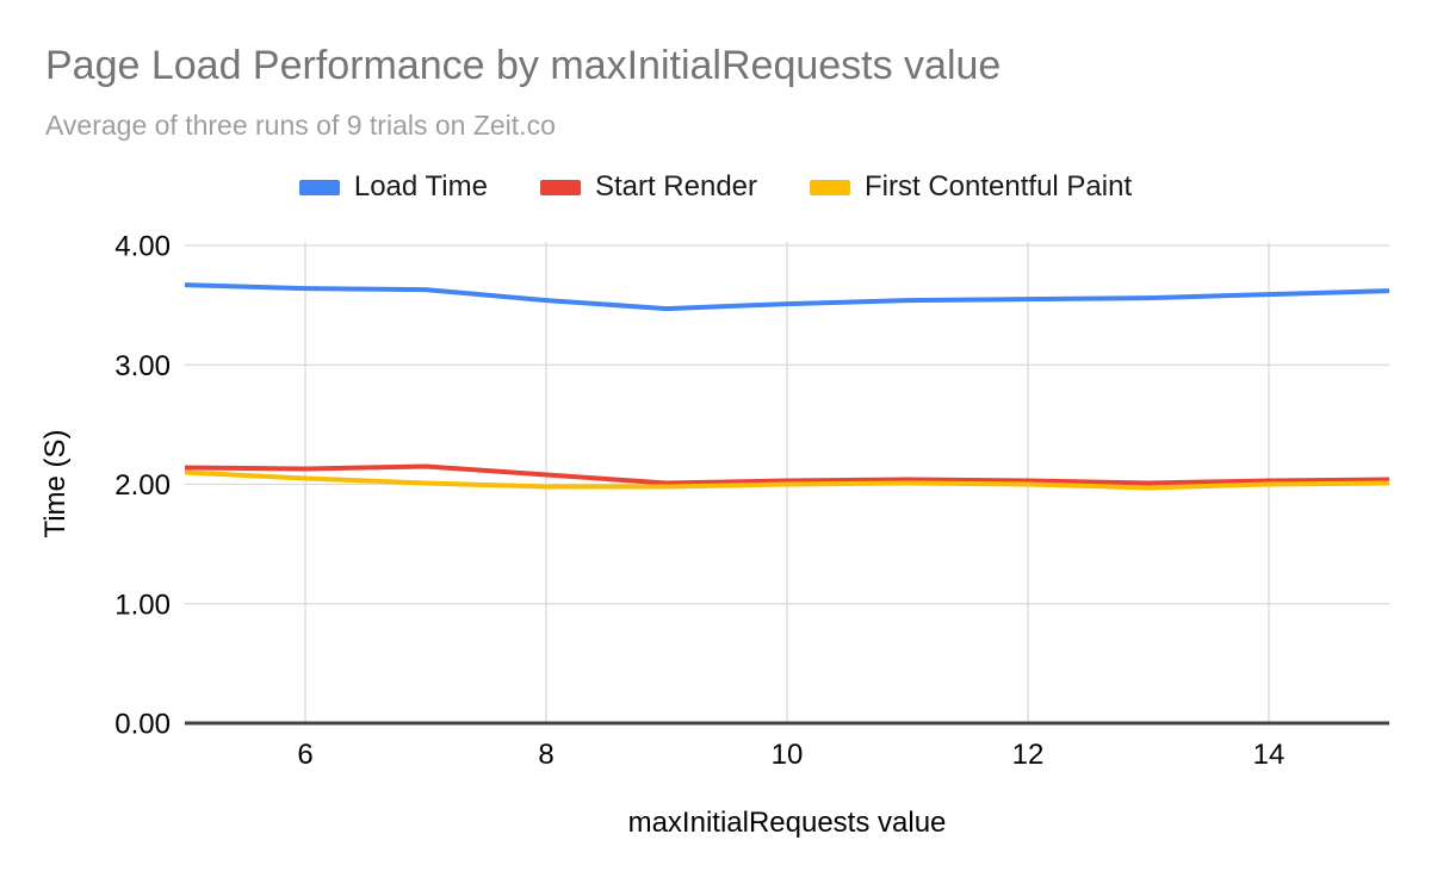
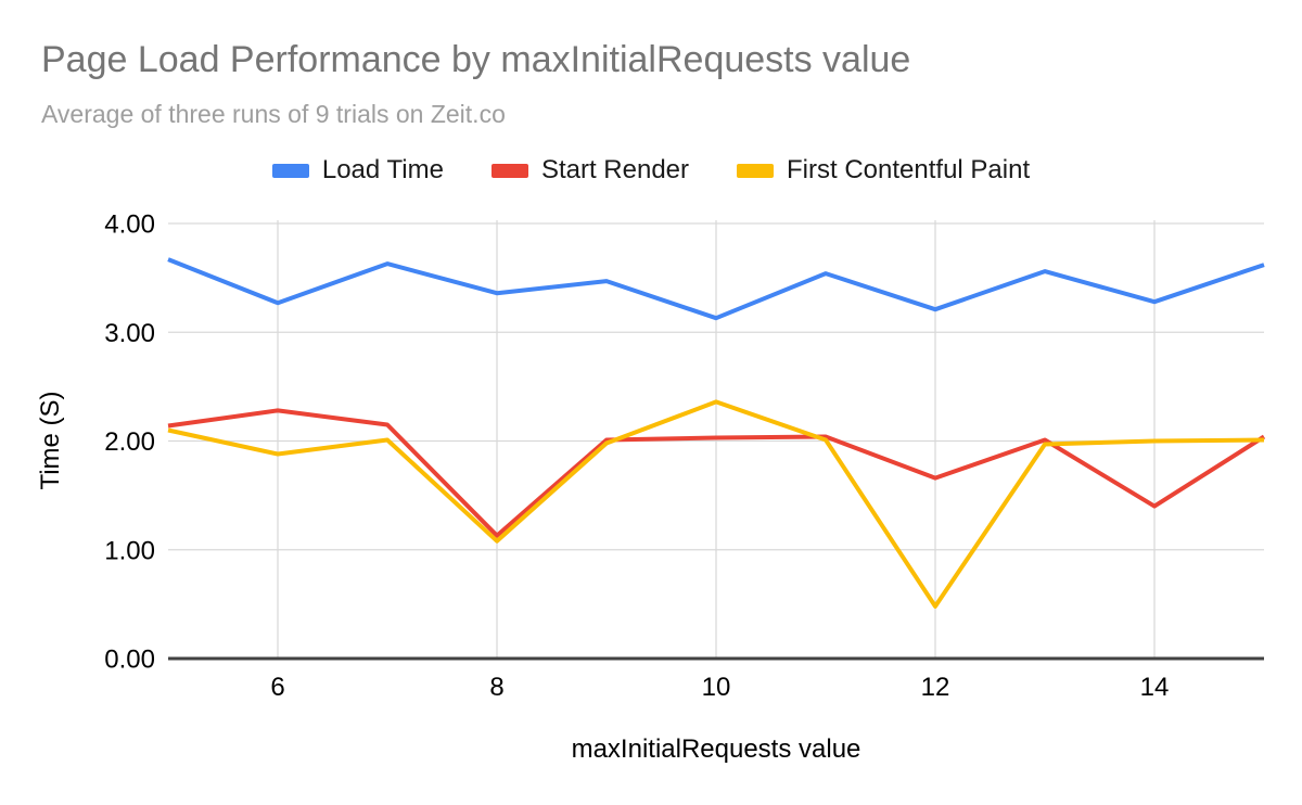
Load Time/6: 3.64 -> 3.27
Start Render/6: 2.13 -> 2.28
First Contentful Paint/6: 2.05 -> 1.88
Load Time/8: 3.54 -> 3.36
Start Render/8: 2.08 -> 1.13
First Contentful Paint/8: 1.98 -> 1.08
Load Time/10: 3.51 -> 3.13
First Contentful Paint/10: 2.00 -> 2.36
Load Time/12: 3.55 -> 3.21
Start Render/12: 2.03 -> 1.66
First Contentful Paint/12: 2.00 -> 0.48
Load Time/14: 3.59 -> 3.28
Start Render/14: 2.03 -> 1.40
